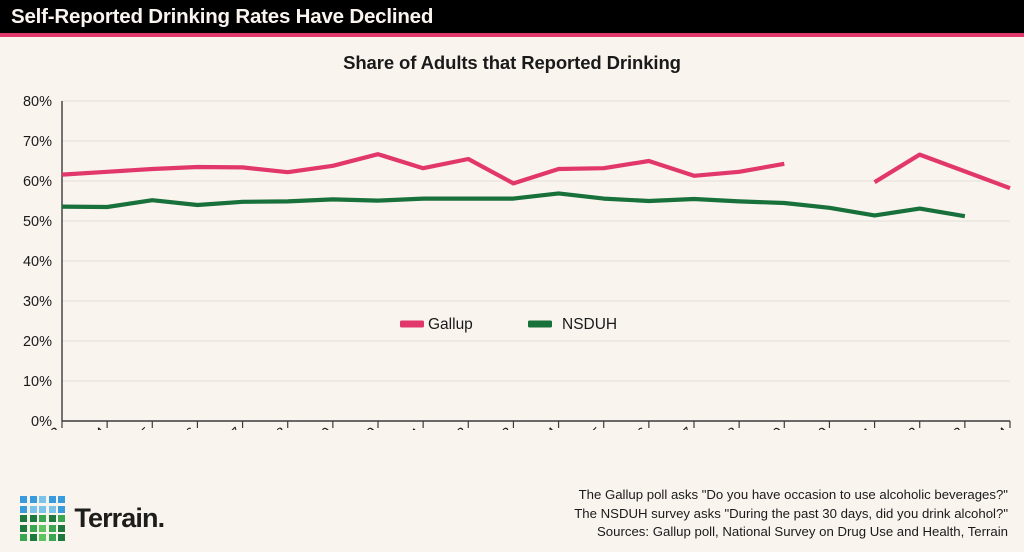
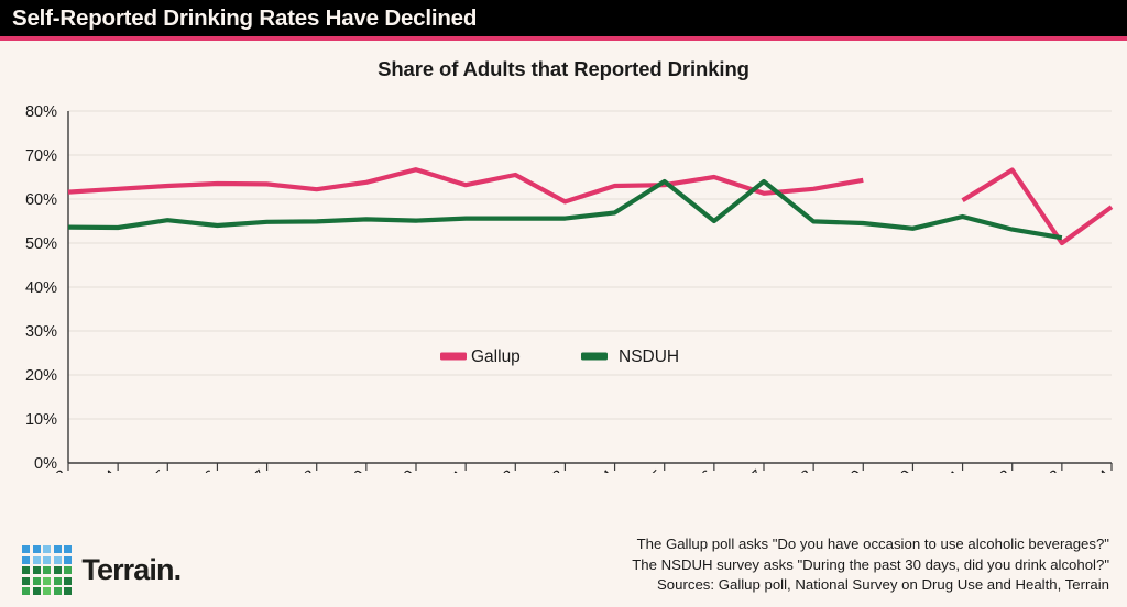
NSDUH/2015: 56% -> 64%
NSDUH/2017: 56% -> 64%
NSDUH/2021: 51% -> 56%
Gallup/2023: 62% -> 50%
